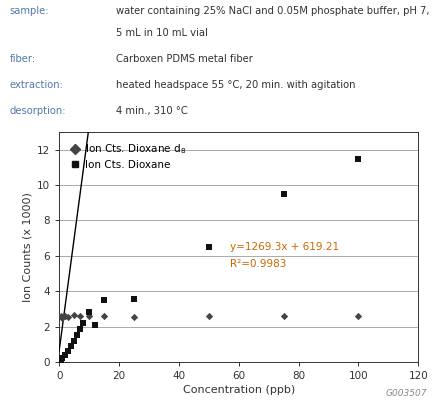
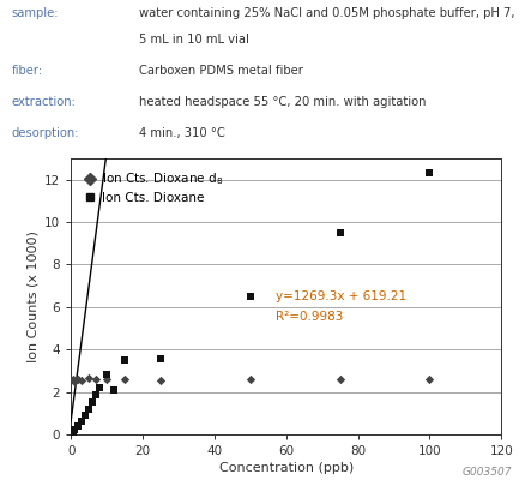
Ion Cts. Dioxane/100: 11.5 -> 12.3
